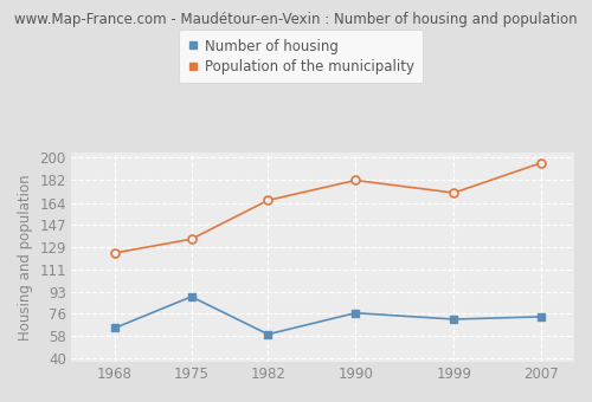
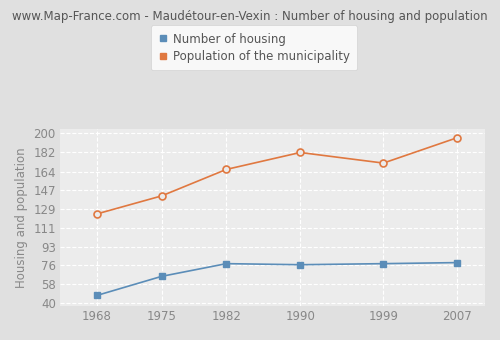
Number of housing/1968: 64 -> 47
Number of housing/1975: 89 -> 65
Population of the municipality/1975: 135 -> 141
Number of housing/1982: 59 -> 77
Number of housing/1999: 71 -> 77
Number of housing/2007: 73 -> 78
